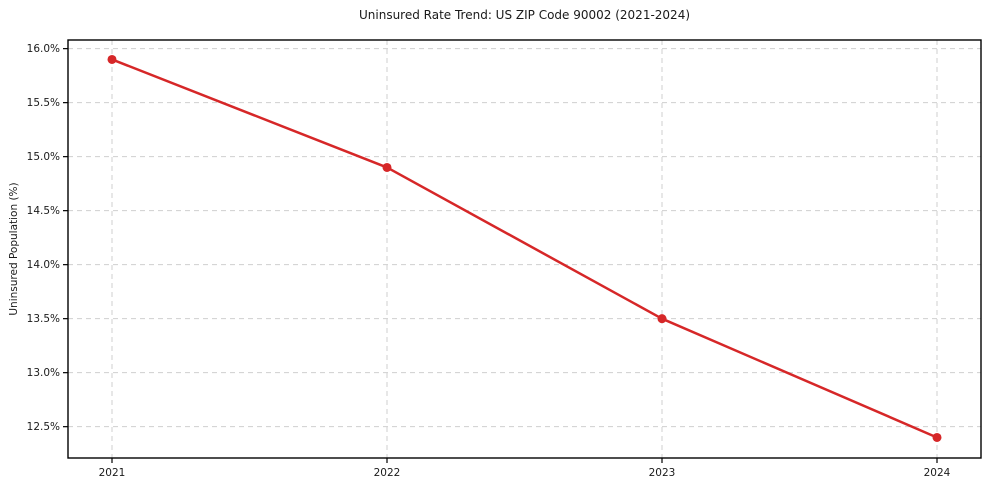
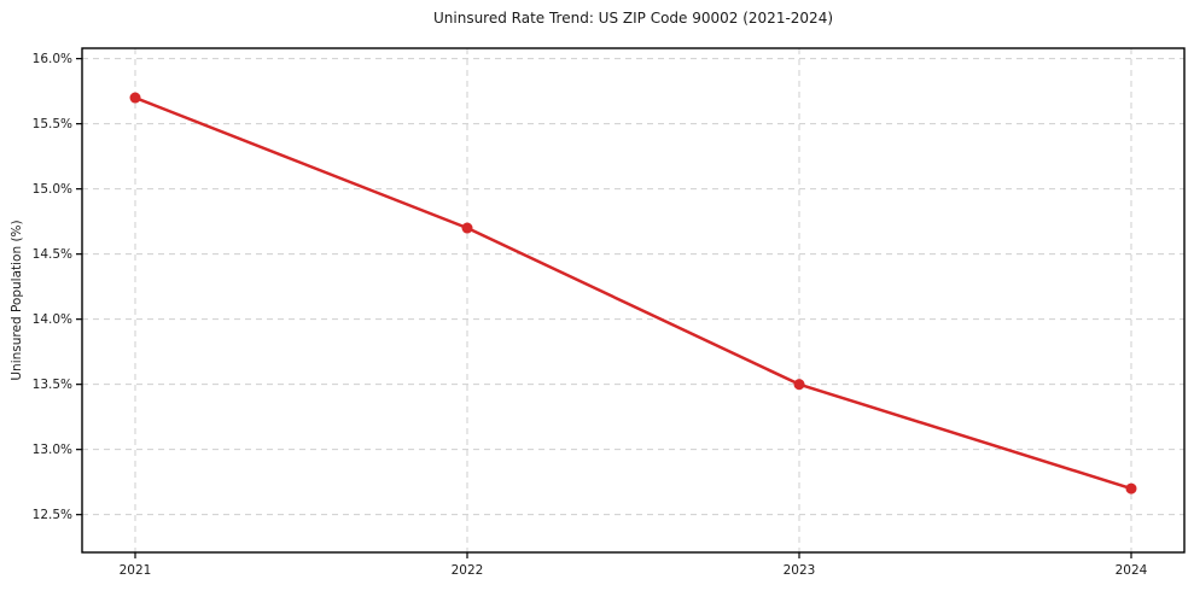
2021: 15.9% -> 15.7%
2022: 14.9% -> 14.7%
2024: 12.4% -> 12.7%
